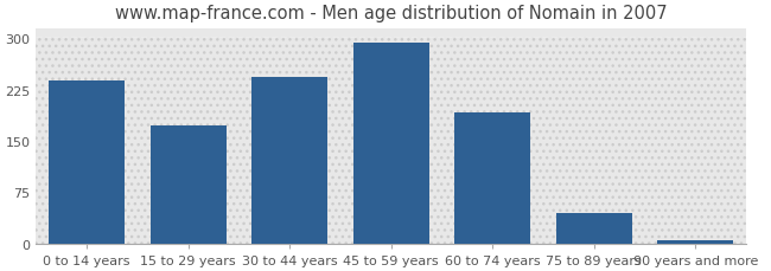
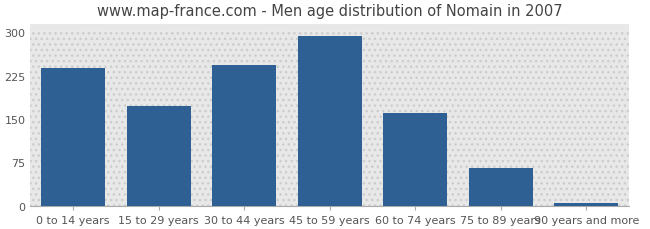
60 to 74 years: 192 -> 160
75 to 89 years: 44 -> 65
